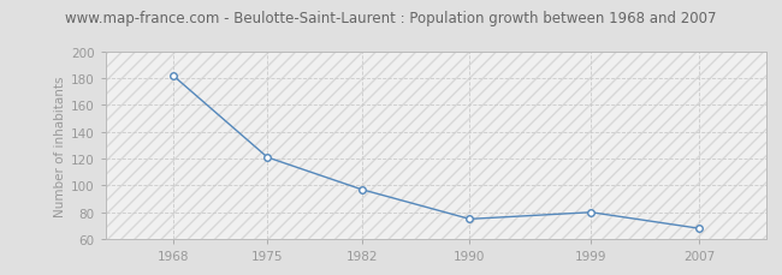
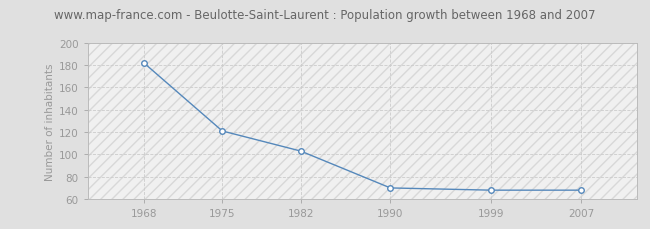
1982: 97 -> 103
1990: 75 -> 70
1999: 80 -> 68
